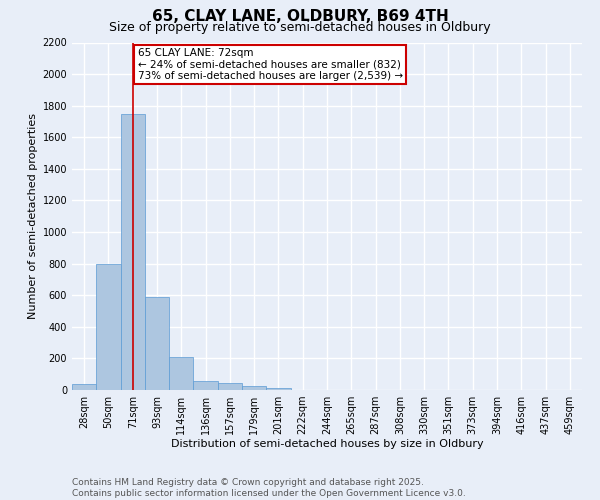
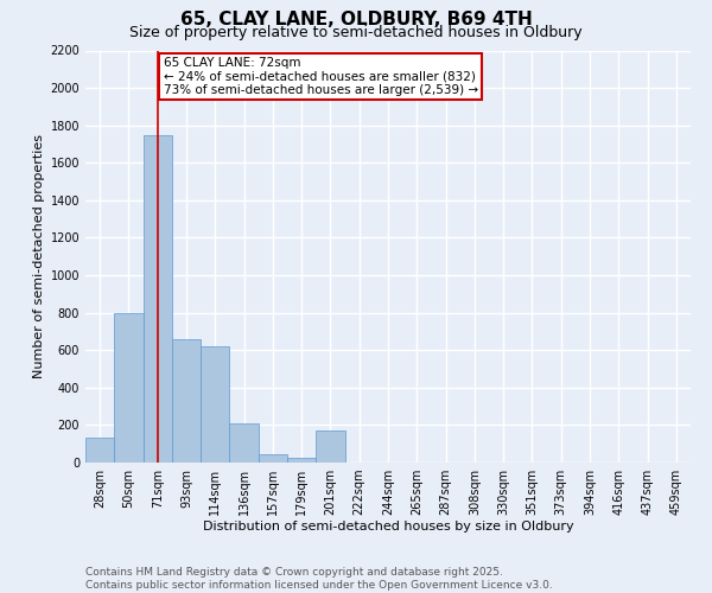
28sqm: 40 -> 130
93sqm: 590 -> 660
114sqm: 210 -> 620
136sqm: 60 -> 210
201sqm: 20 -> 170
